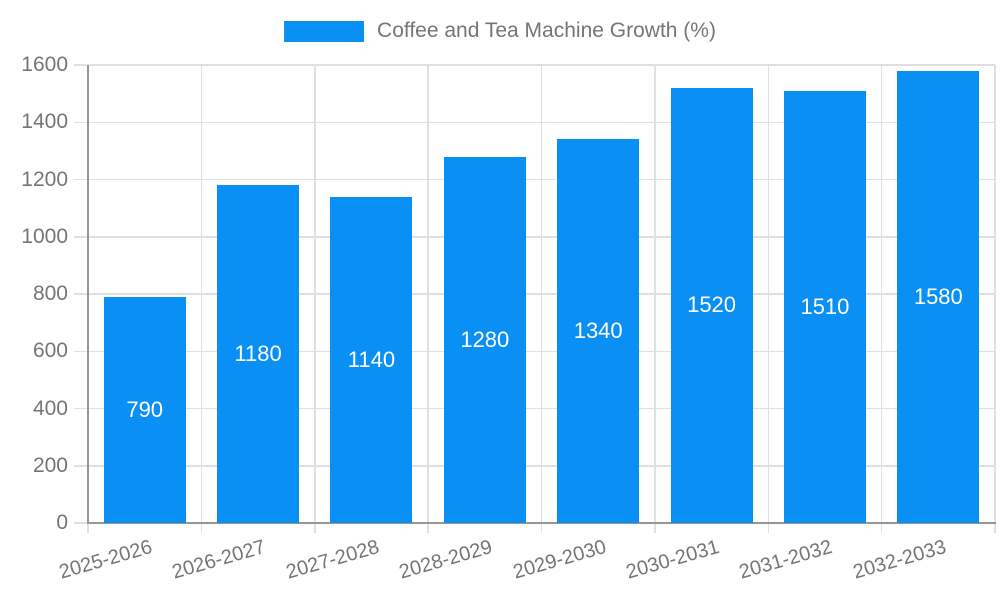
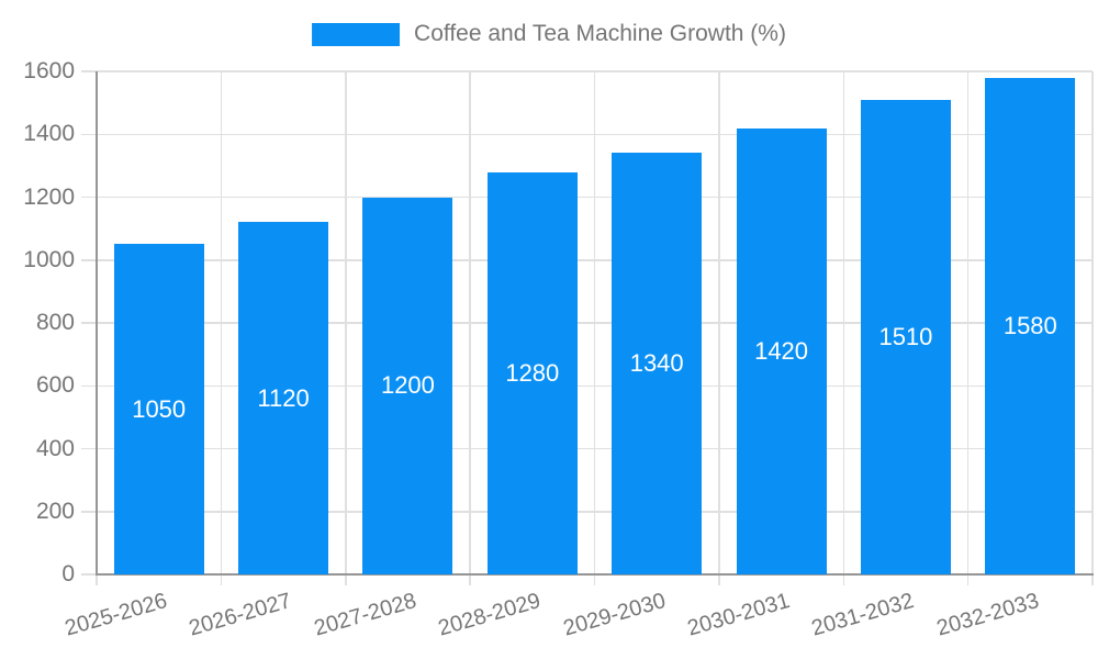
2025-2026: 790 -> 1050
2026-2027: 1180 -> 1120
2027-2028: 1140 -> 1200
2030-2031: 1520 -> 1420
